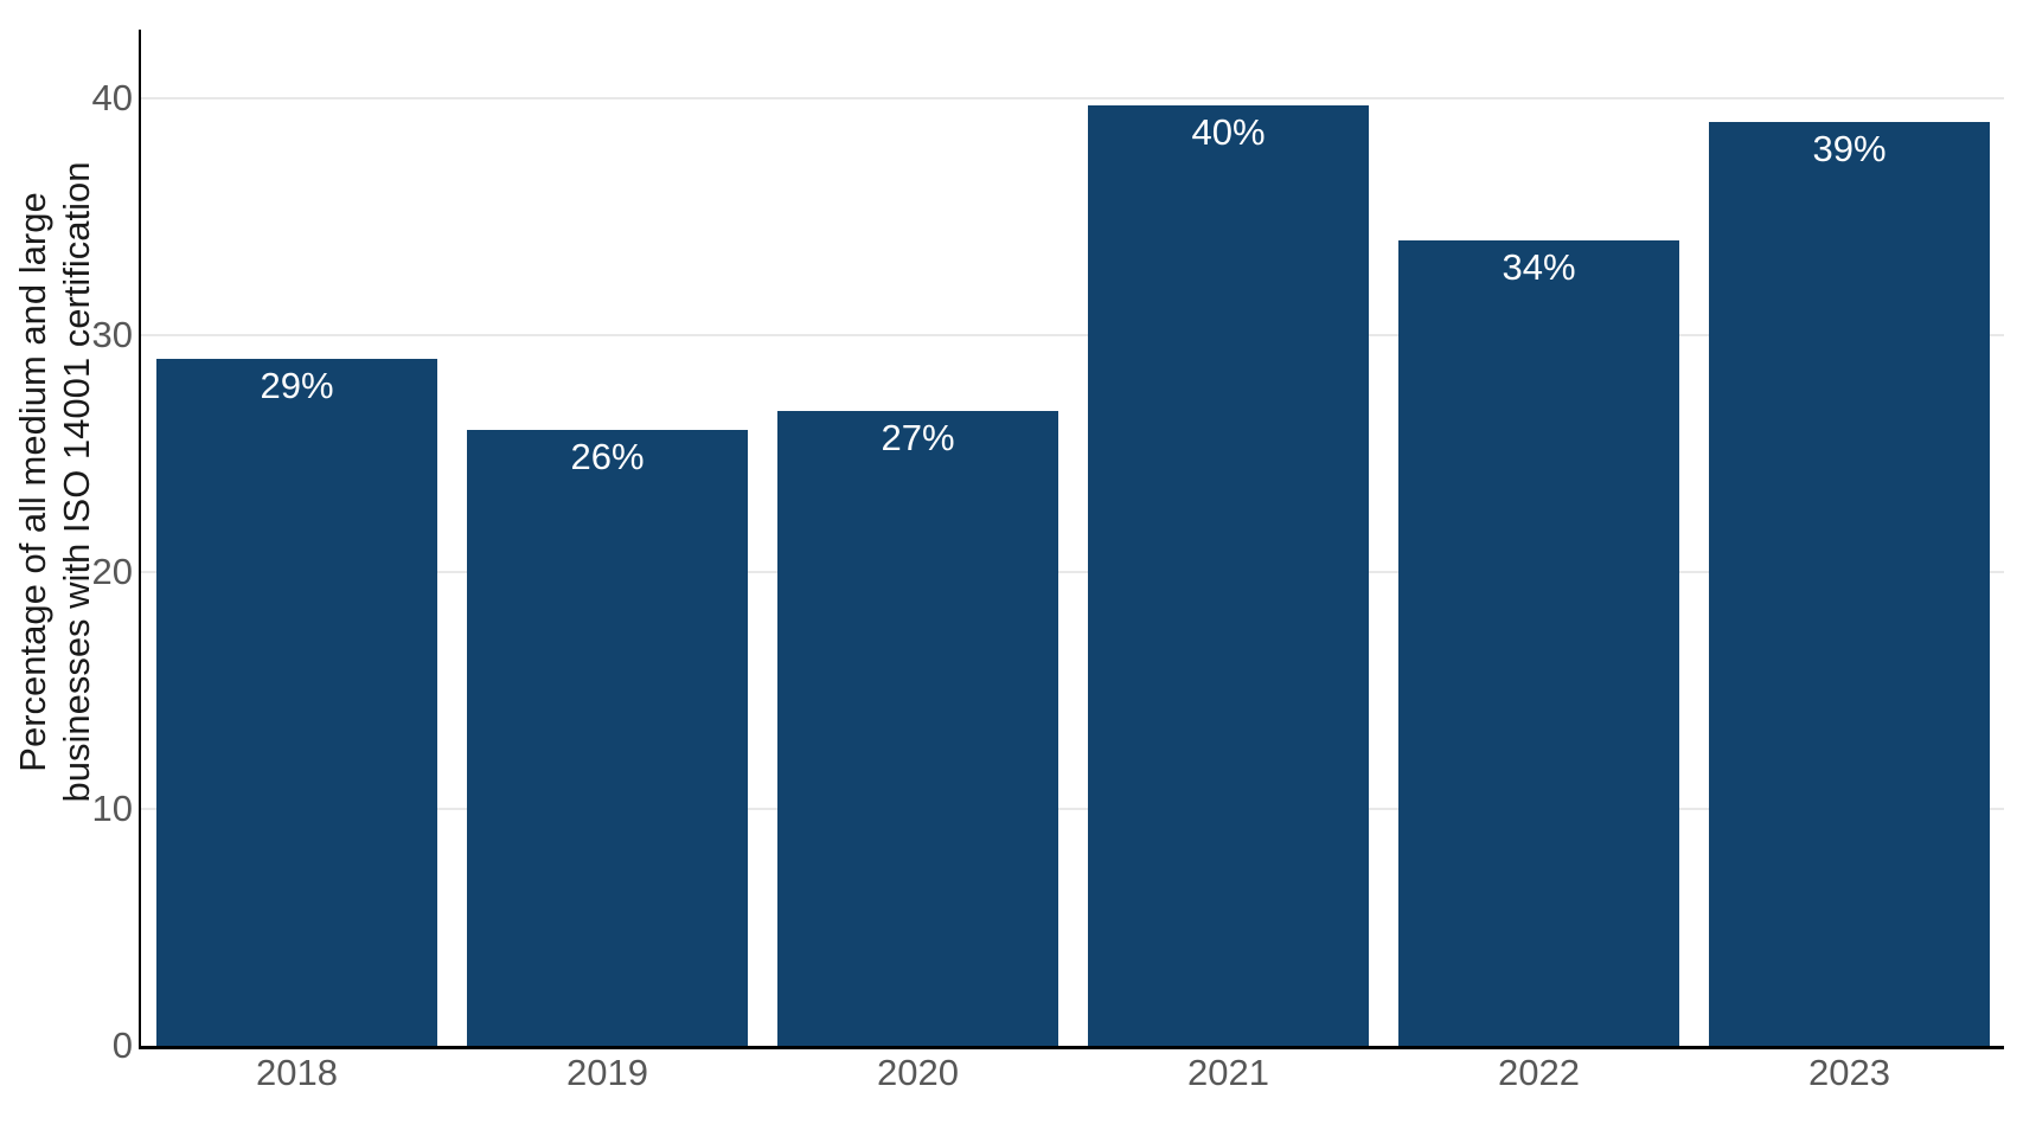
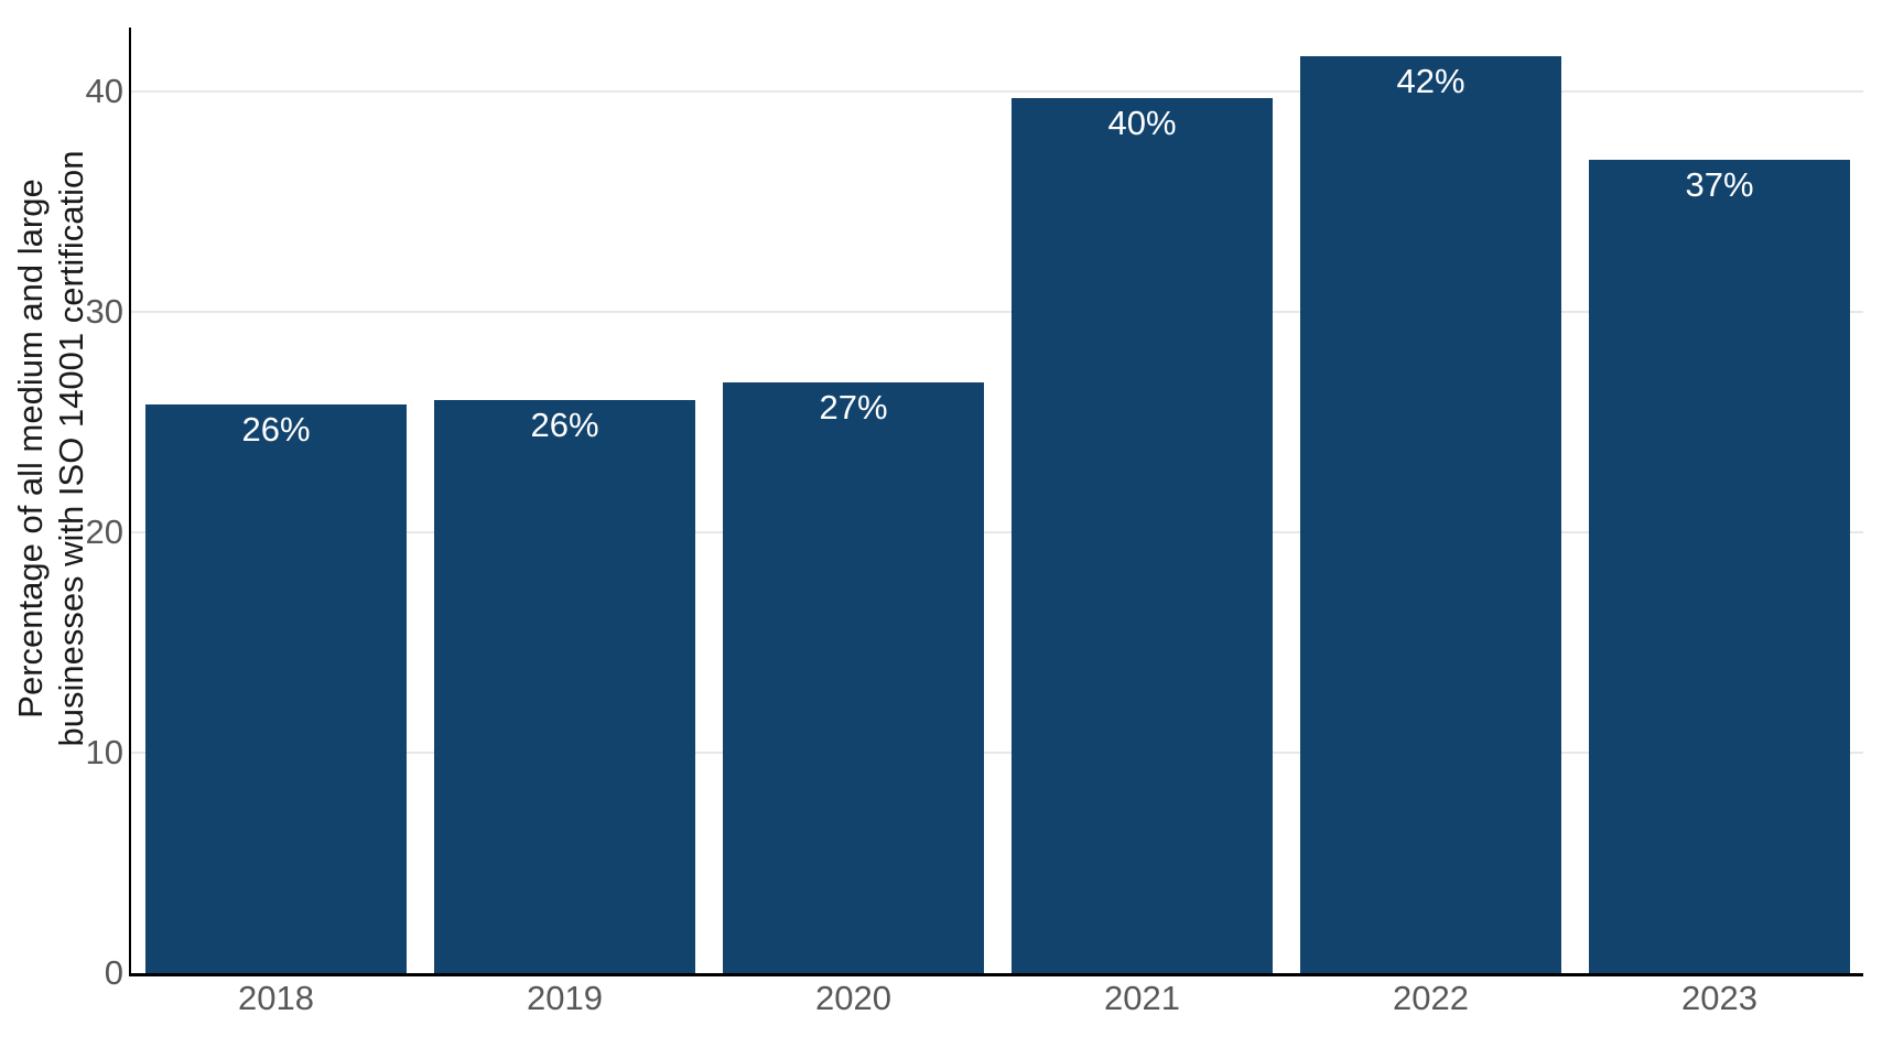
2018: 29% -> 26%
2022: 34% -> 42%
2023: 39% -> 37%
